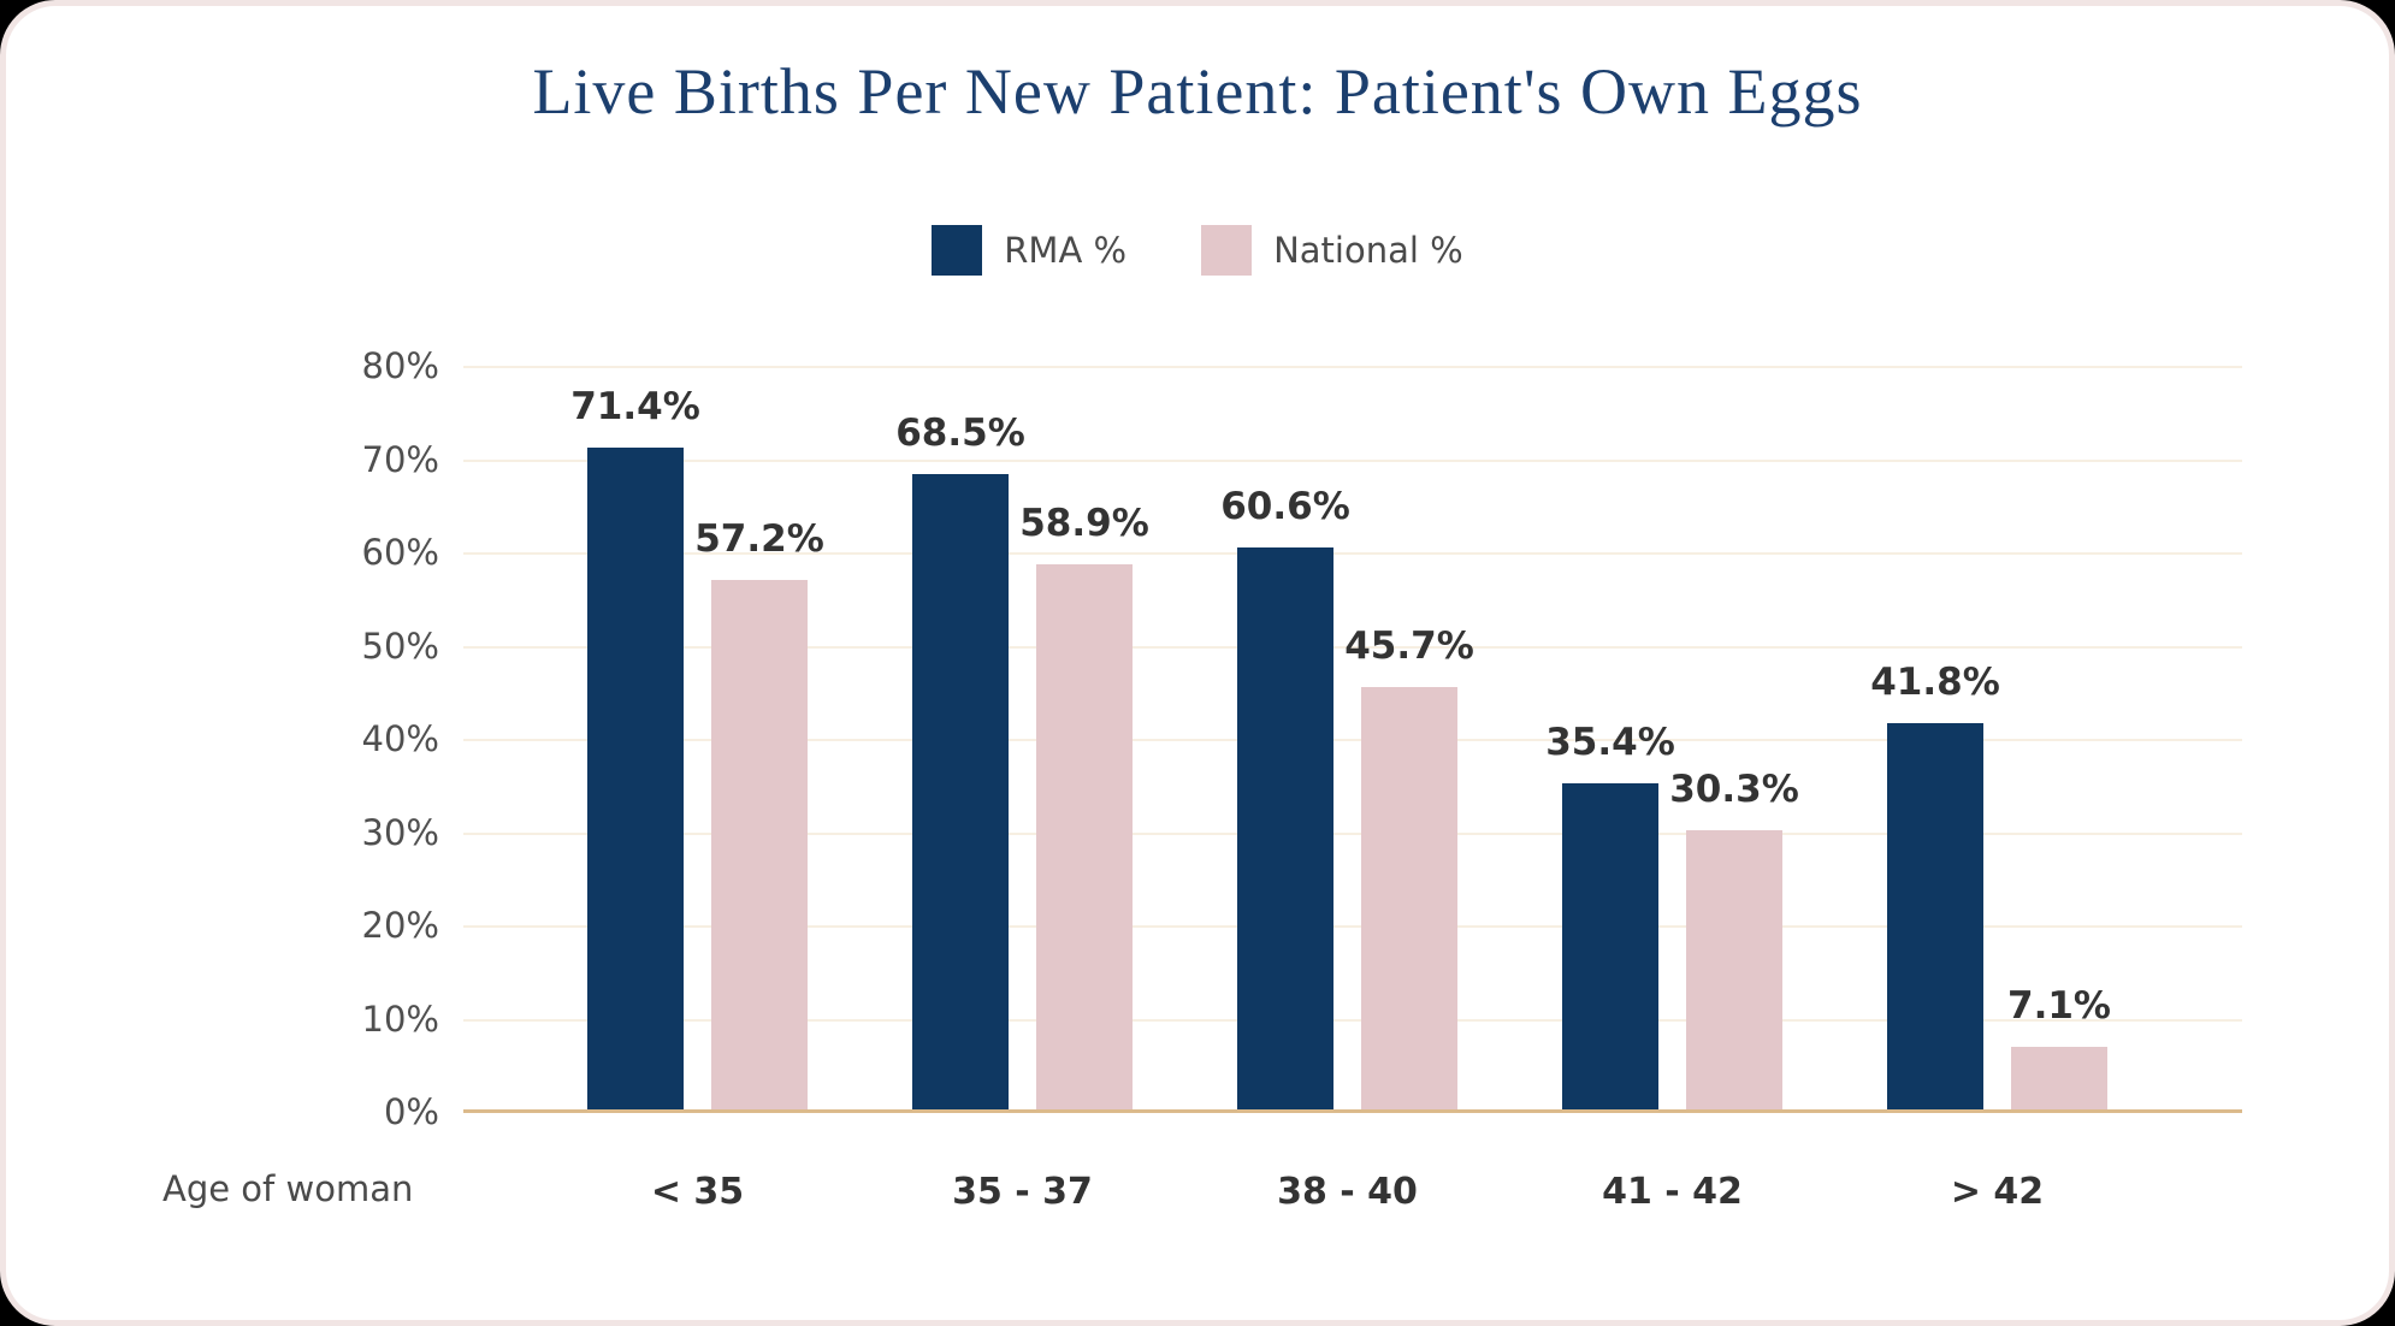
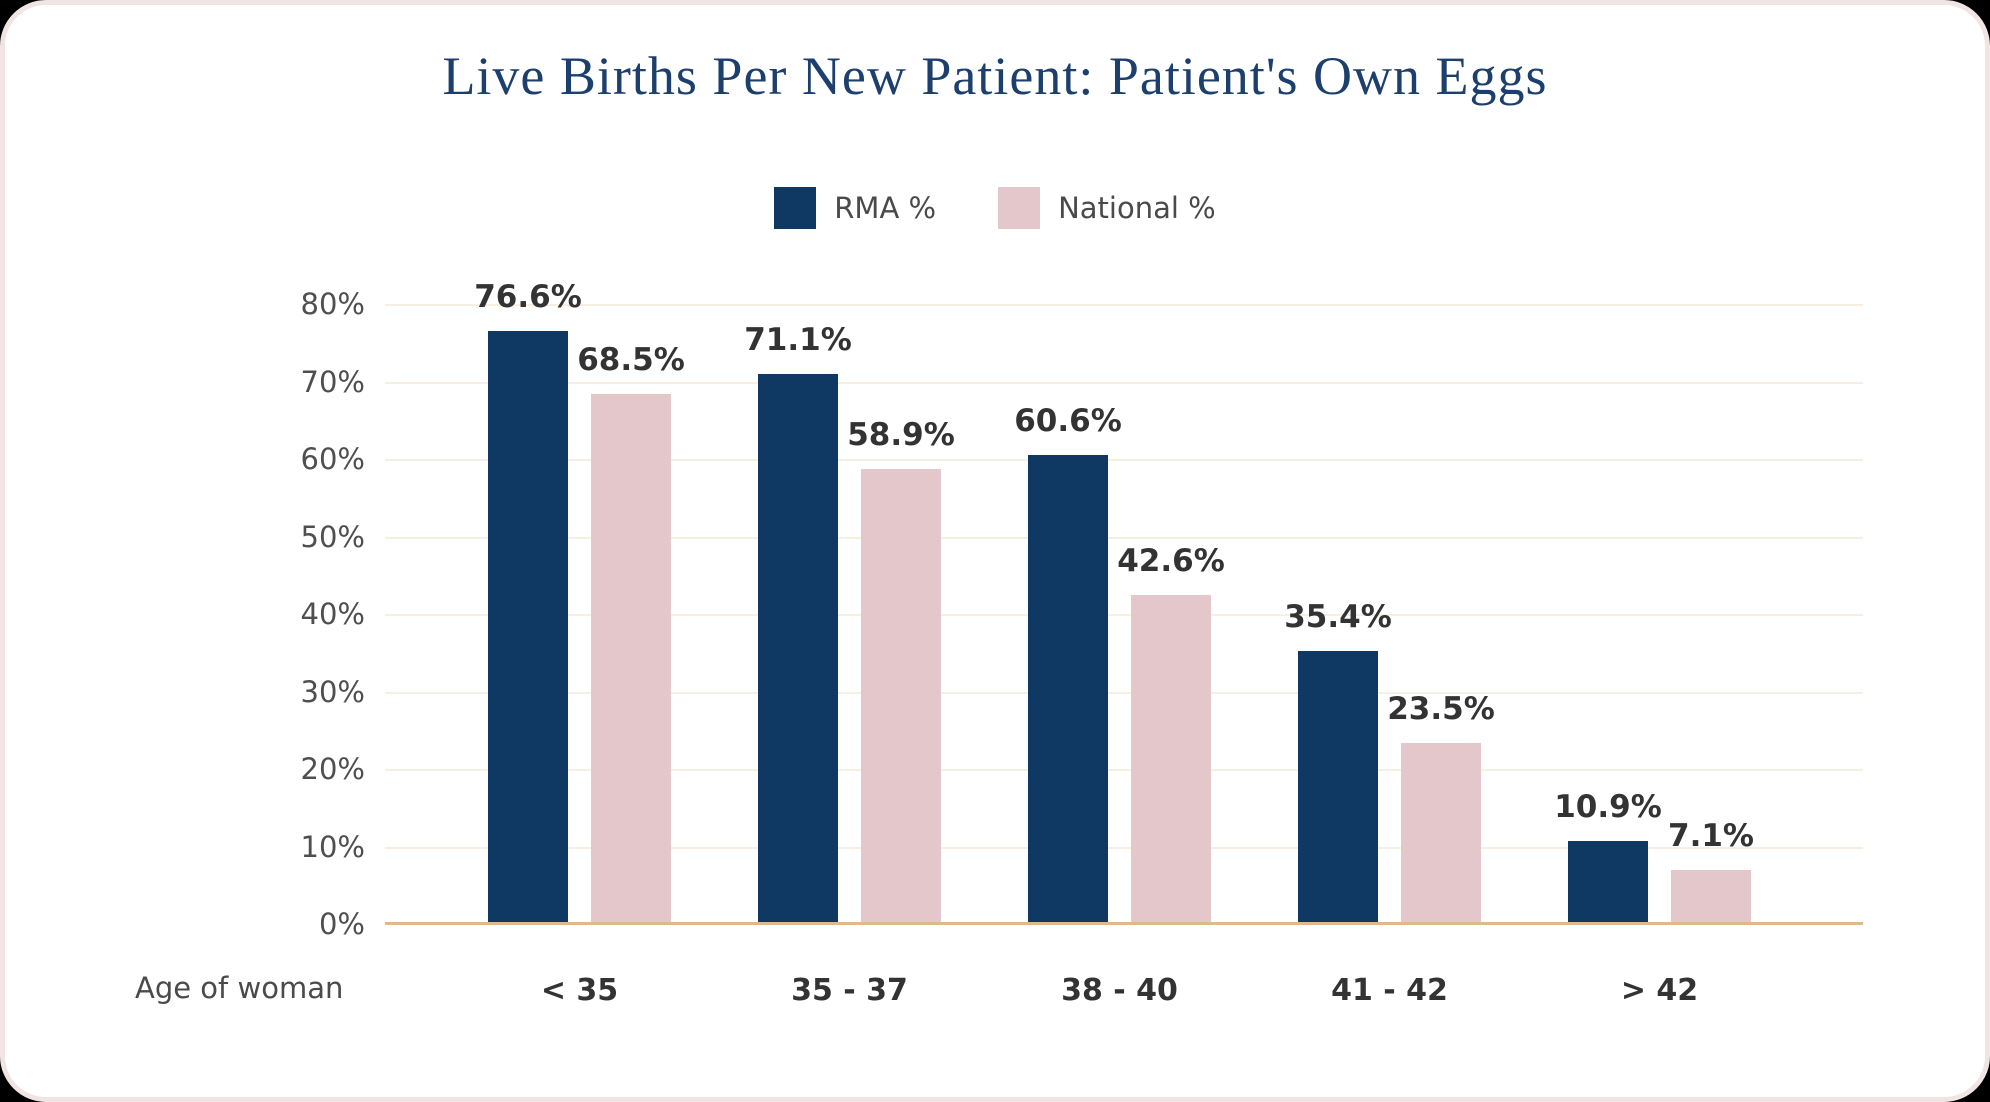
RMA %/< 35: 71.4% -> 76.6%
National %/< 35: 57.2% -> 68.5%
RMA %/35 - 37: 68.5% -> 71.1%
National %/38 - 40: 45.7% -> 42.6%
National %/41 - 42: 30.3% -> 23.5%
RMA %/> 42: 41.8% -> 10.9%
